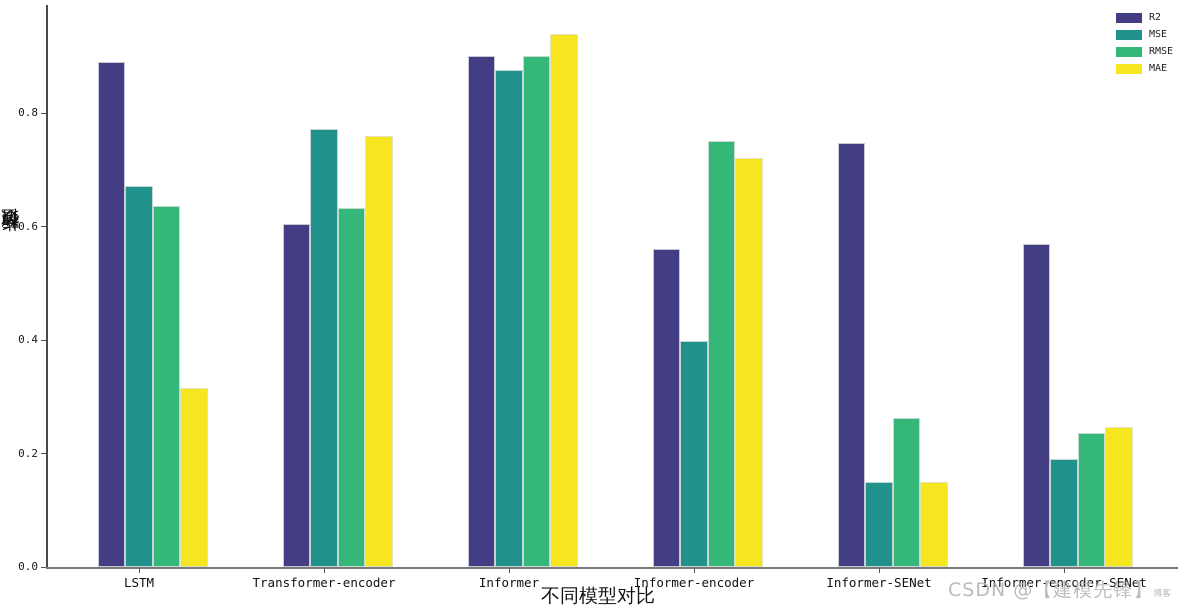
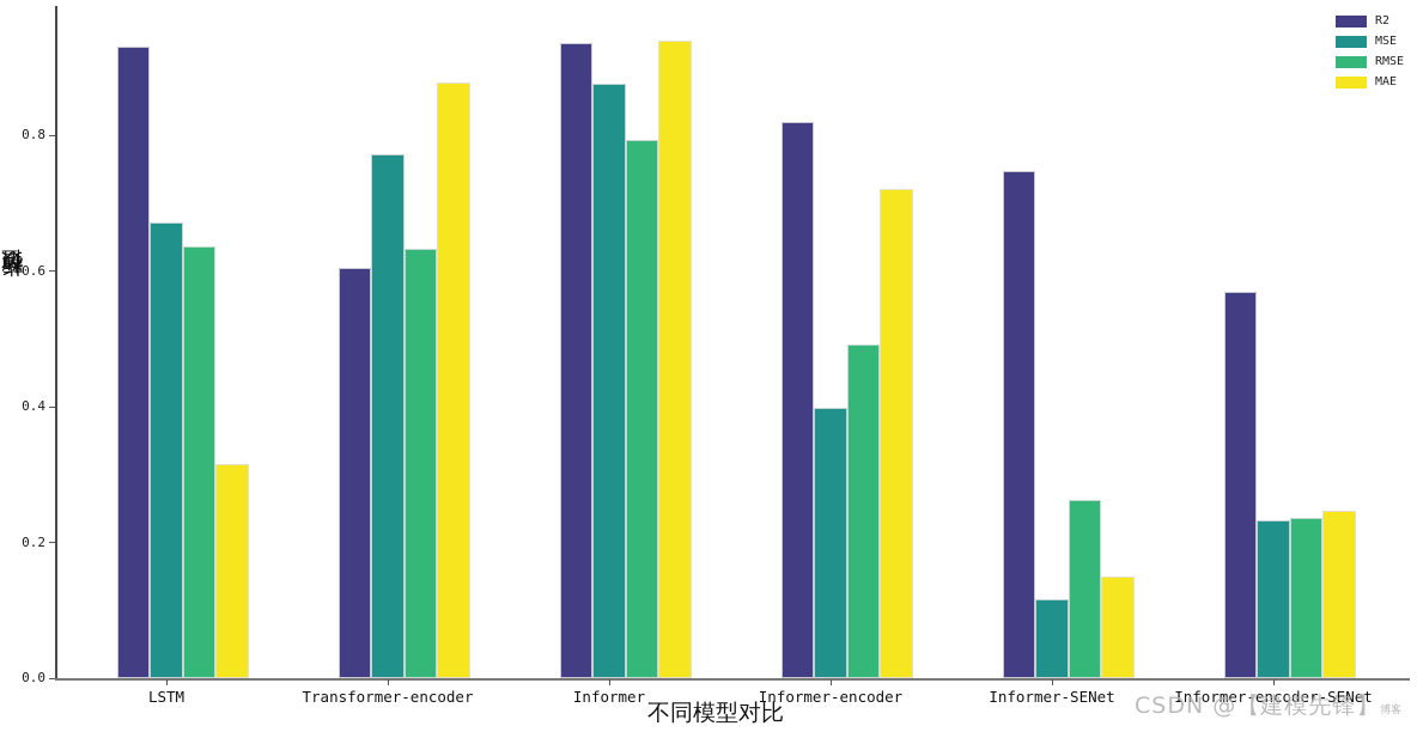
R2/LSTM: 0.89 -> 0.93
MAE/Transformer-encoder: 0.76 -> 0.88
R2/Informer: 0.90 -> 0.94
RMSE/Informer: 0.90 -> 0.79
R2/Informer-encoder: 0.56 -> 0.82
RMSE/Informer-encoder: 0.75 -> 0.49
MSE/Informer-SENet: 0.15 -> 0.12
MSE/Informer-encoder-SENet: 0.19 -> 0.23
